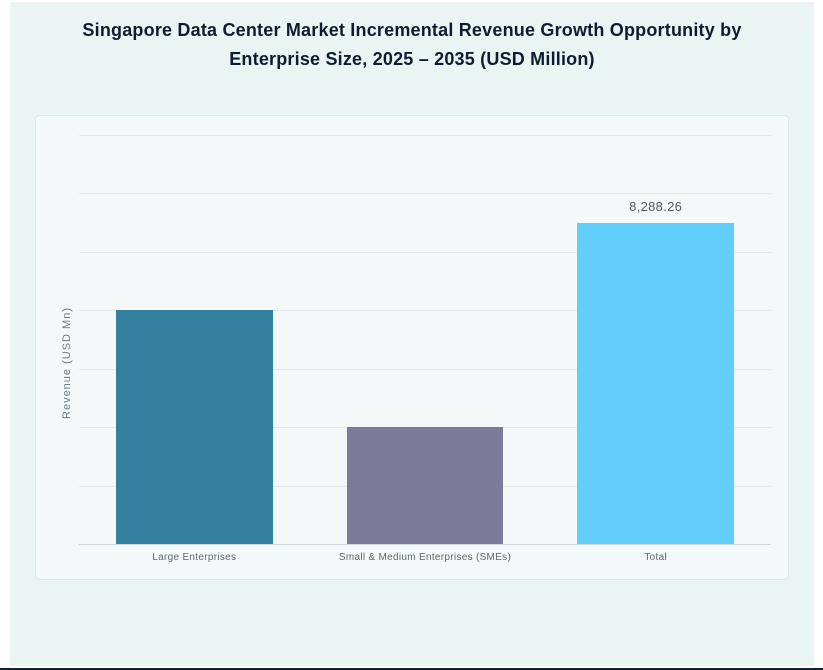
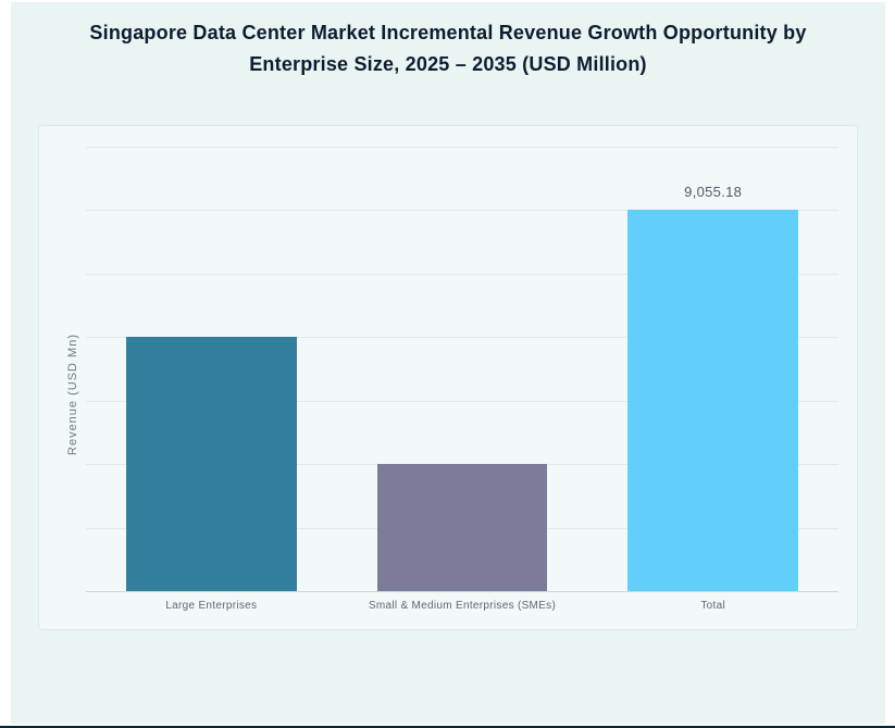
Total: 8,288.26 -> 9,055.18
